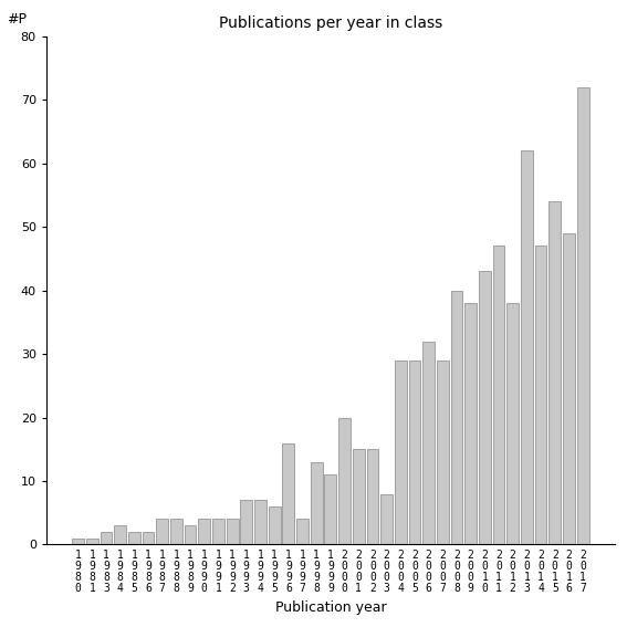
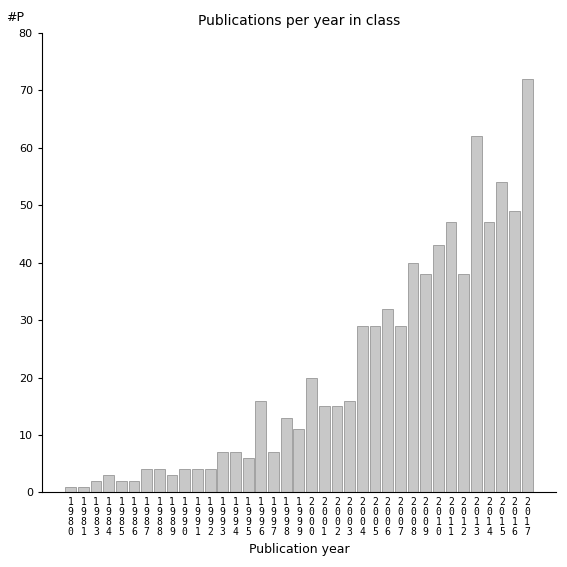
1 9 9 7: 4 -> 7
2 0 0 3: 8 -> 16
